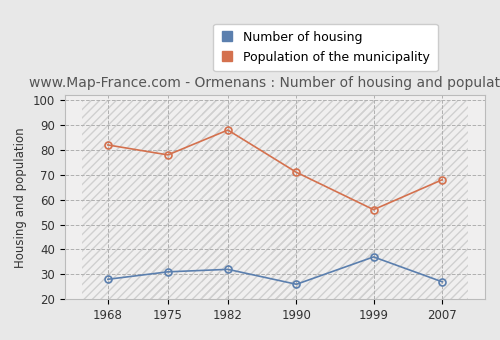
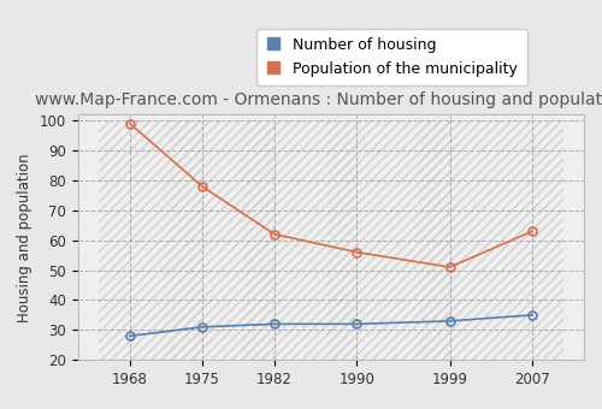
Population of the municipality/1968: 82 -> 99
Population of the municipality/1982: 88 -> 62
Number of housing/1990: 26 -> 32
Population of the municipality/1990: 71 -> 56
Number of housing/1999: 37 -> 33
Population of the municipality/1999: 56 -> 51
Number of housing/2007: 27 -> 35
Population of the municipality/2007: 68 -> 63
